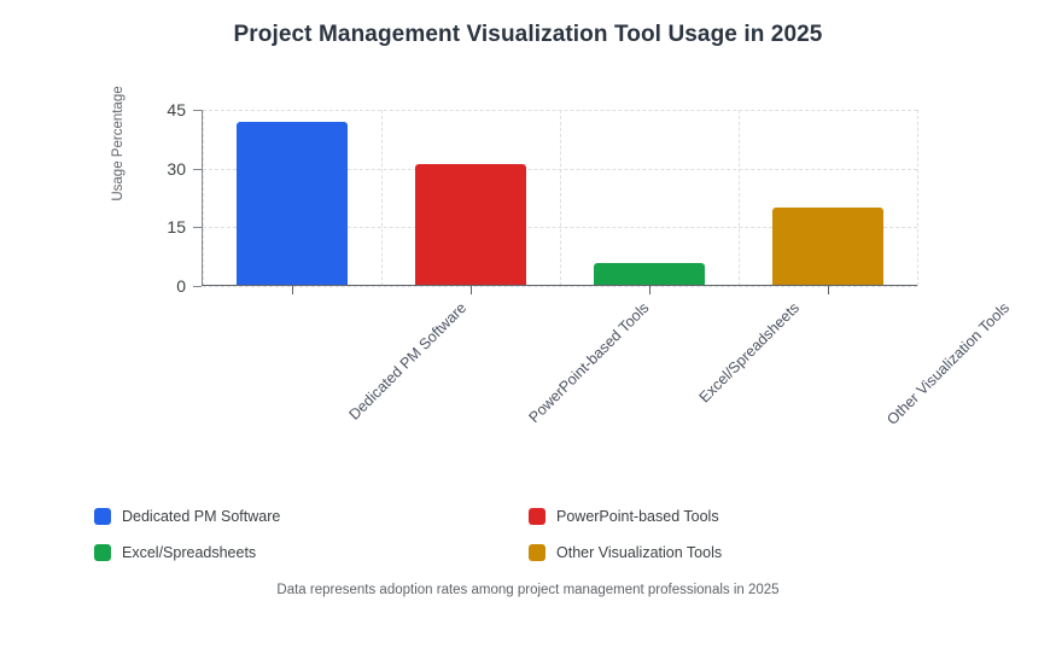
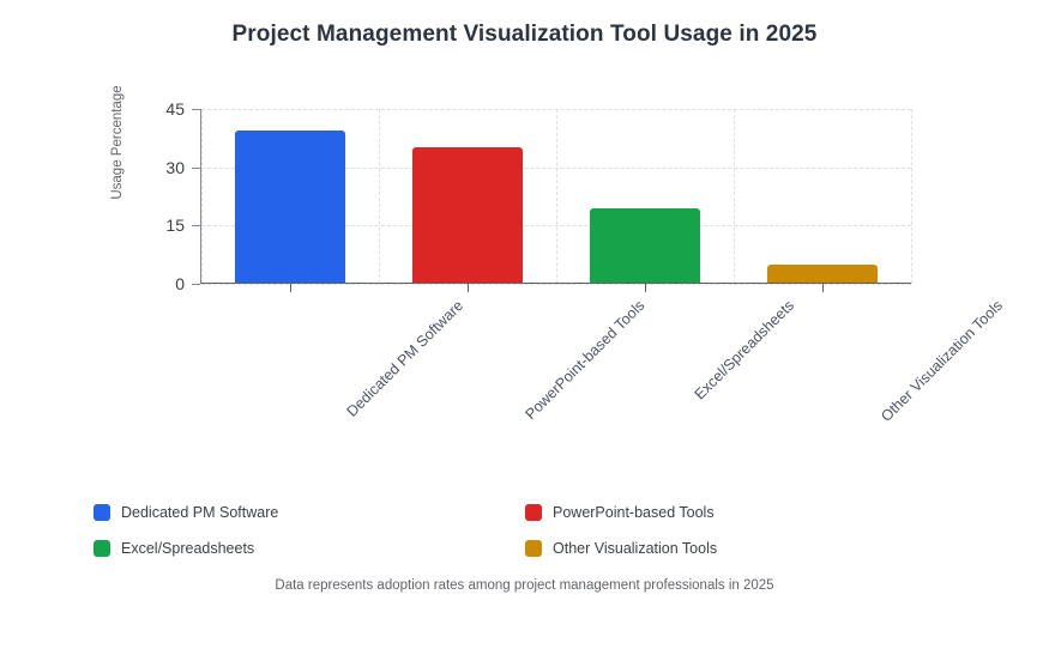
Dedicated PM Software: 42 -> 40
PowerPoint-based Tools: 31 -> 35
Excel/Spreadsheets: 6 -> 20
Other Visualization Tools: 20 -> 5
